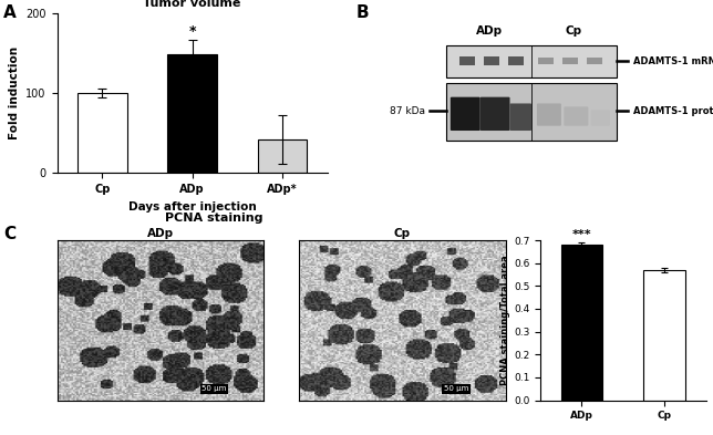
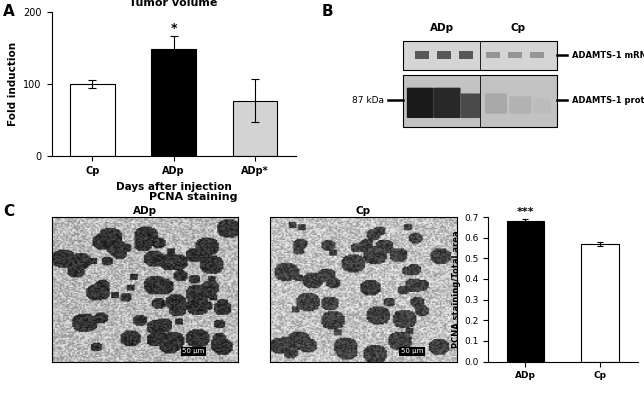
ADp*: 42 -> 77
